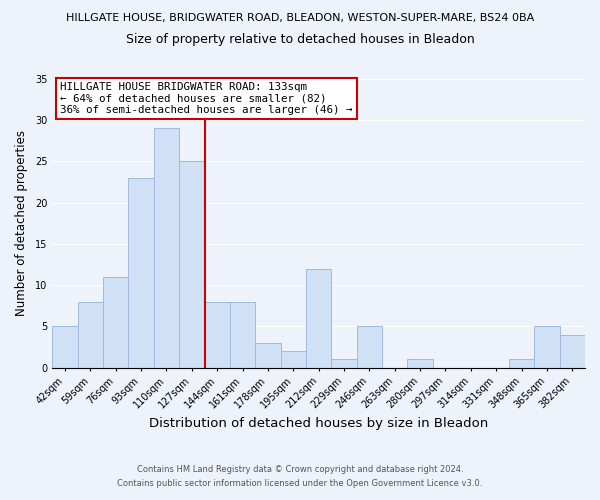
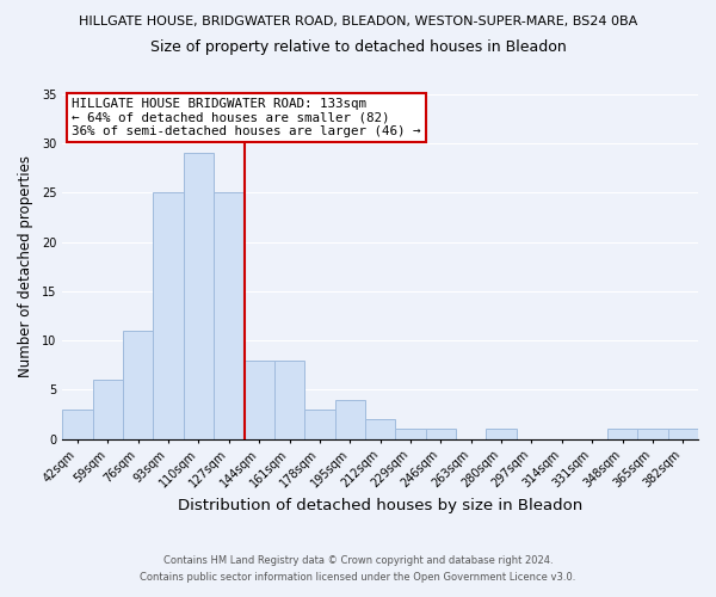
42sqm: 5 -> 3
59sqm: 8 -> 6
93sqm: 23 -> 25
195sqm: 2 -> 4
212sqm: 12 -> 2
246sqm: 5 -> 1
365sqm: 5 -> 1
382sqm: 4 -> 1
